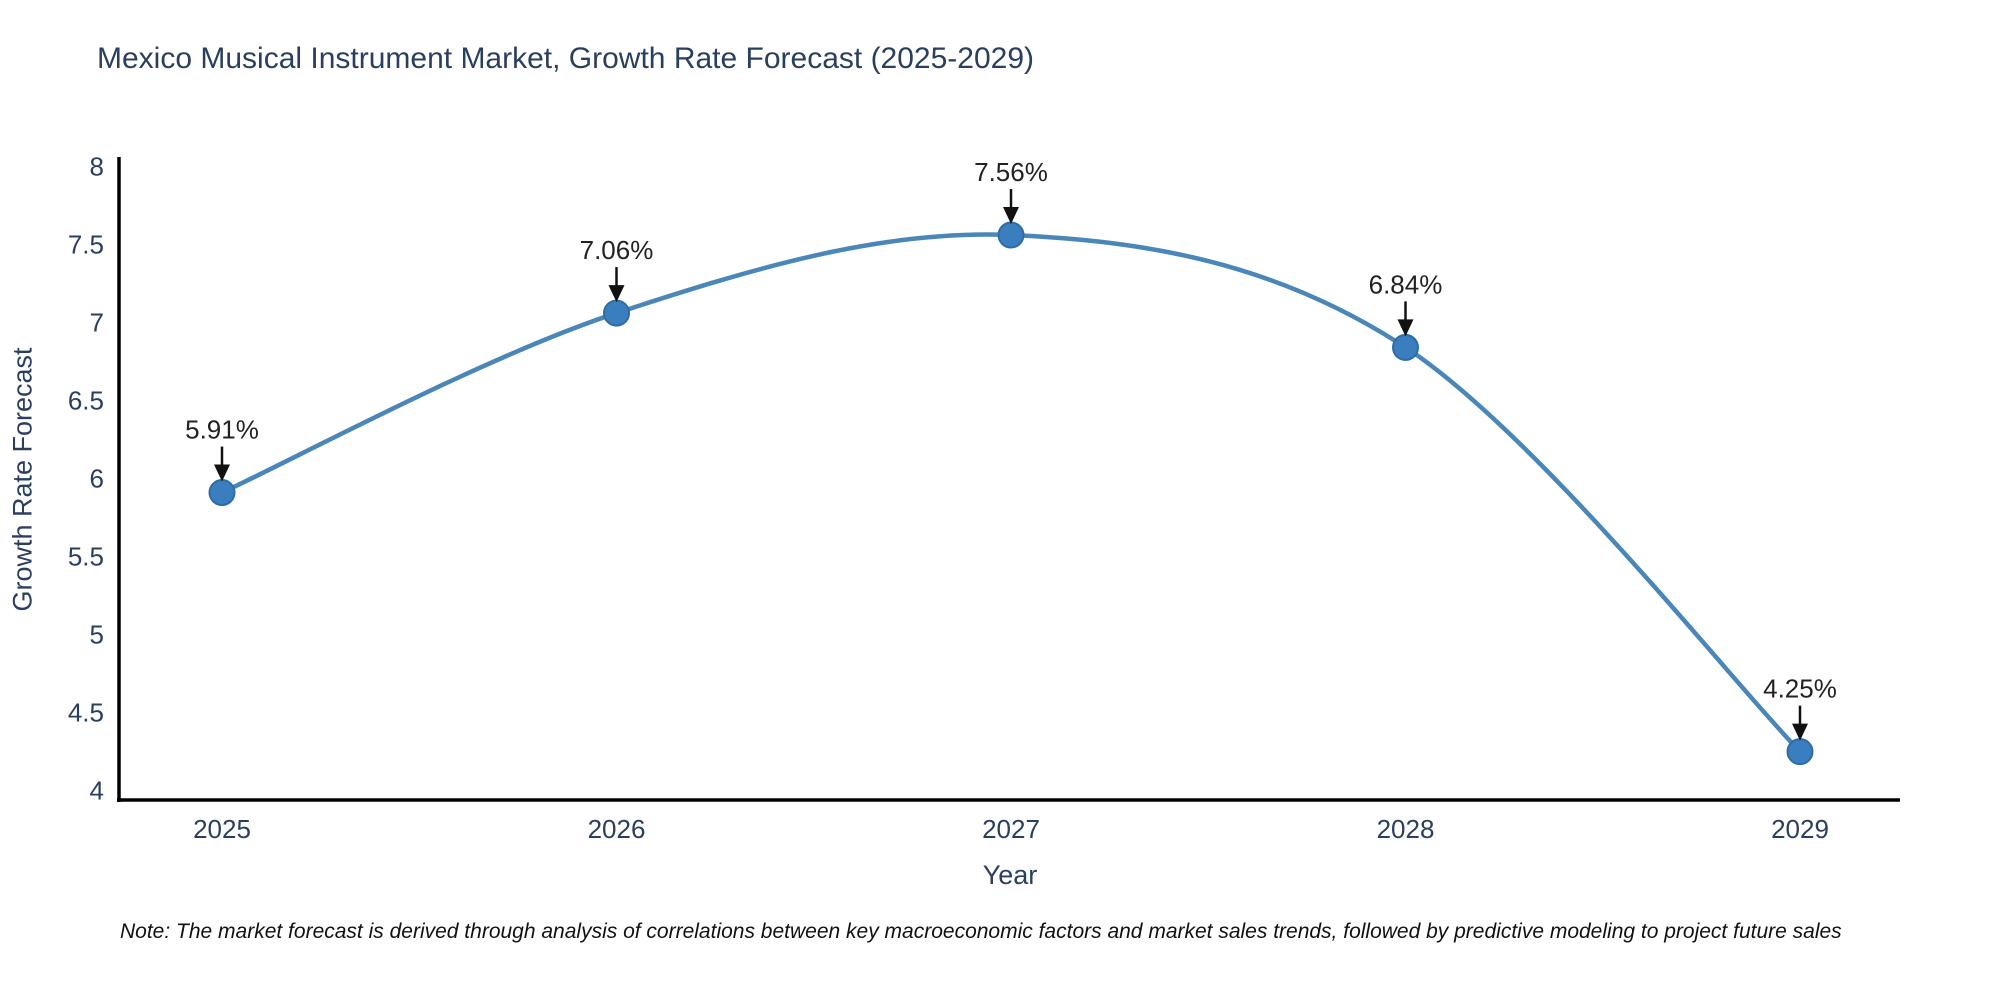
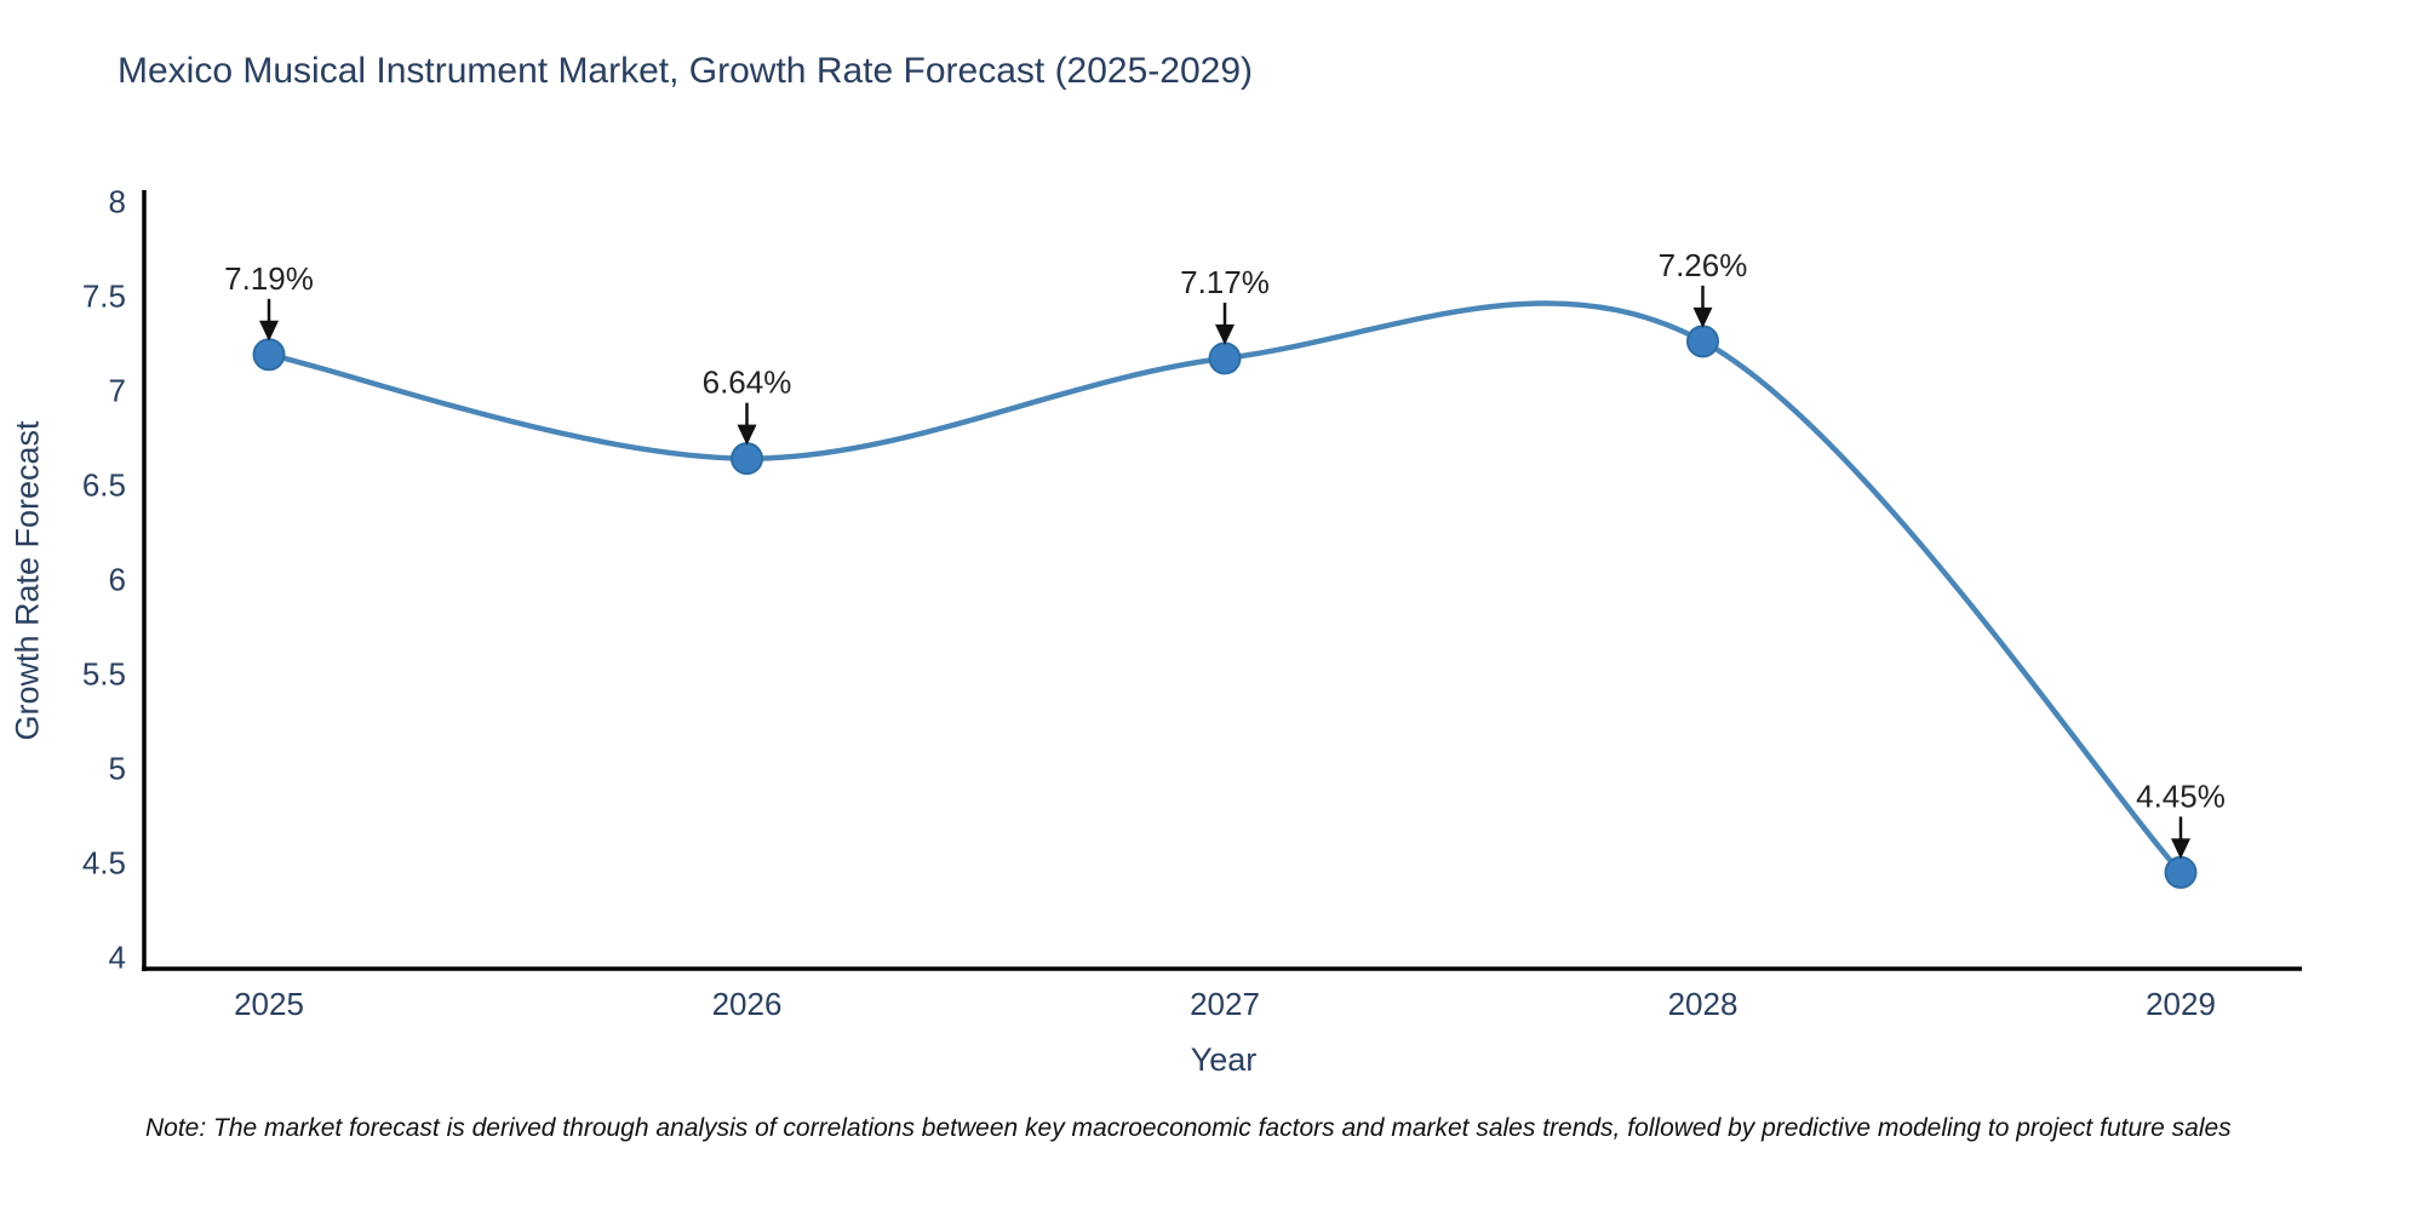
2025: 5.91% -> 7.19%
2026: 7.06% -> 6.64%
2027: 7.56% -> 7.17%
2028: 6.84% -> 7.26%
2029: 4.25% -> 4.45%
